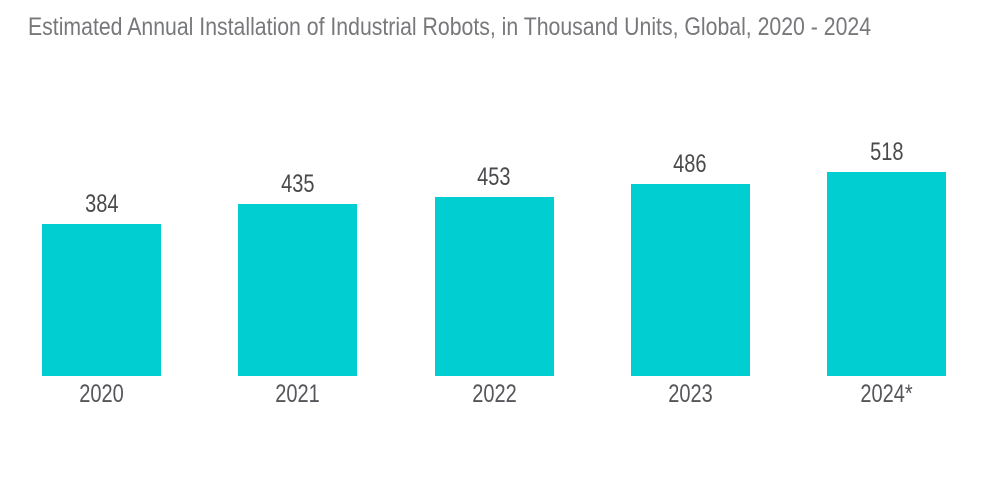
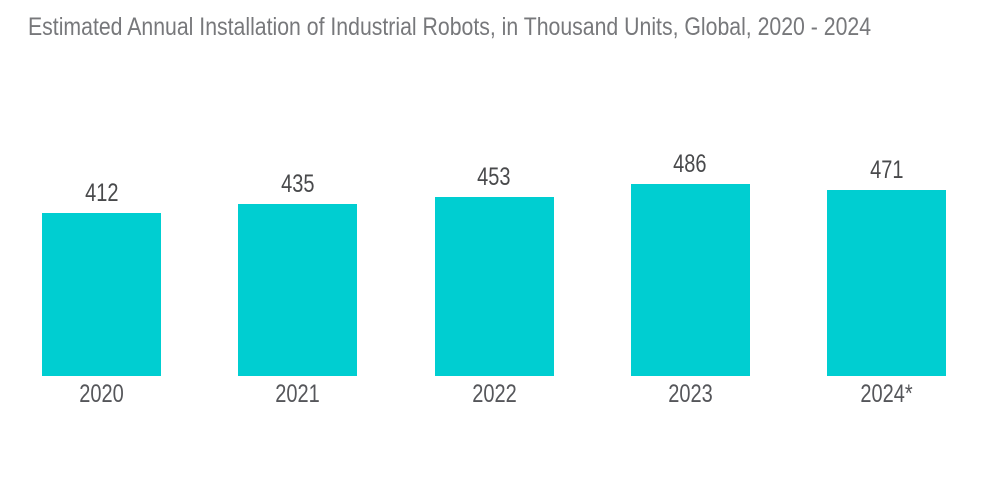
2020: 384 -> 412
2024*: 518 -> 471
